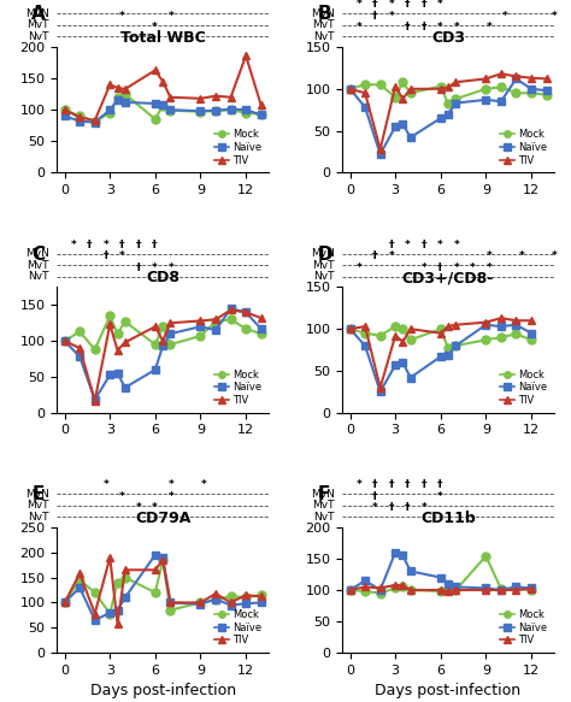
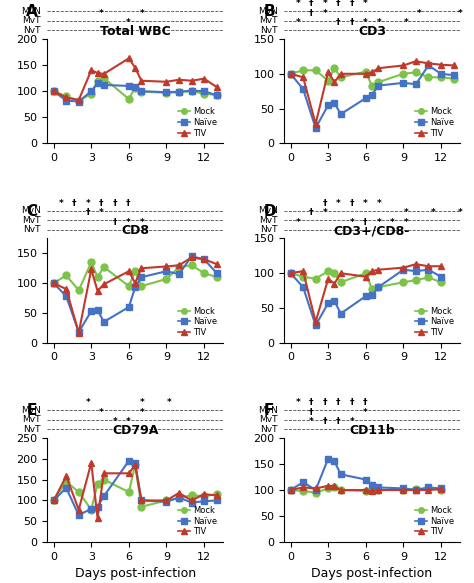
Total WBC/Naïve/0: 90 -> 100
Total WBC/TIV/12: 186 -> 124
CD11b/Mock/9: 154 -> 100
